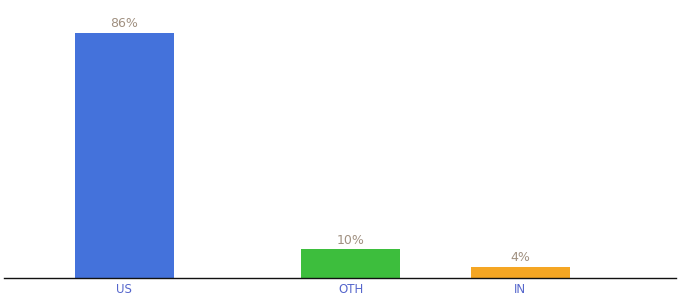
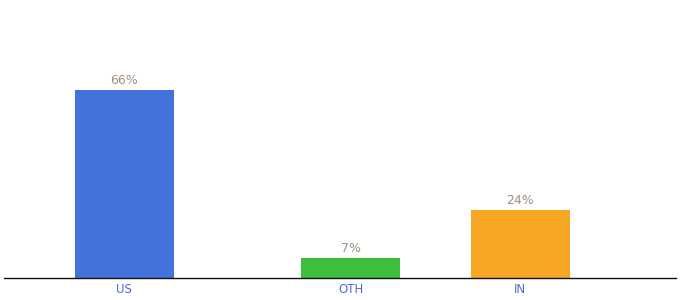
US: 86% -> 66%
OTH: 10% -> 7%
IN: 4% -> 24%
